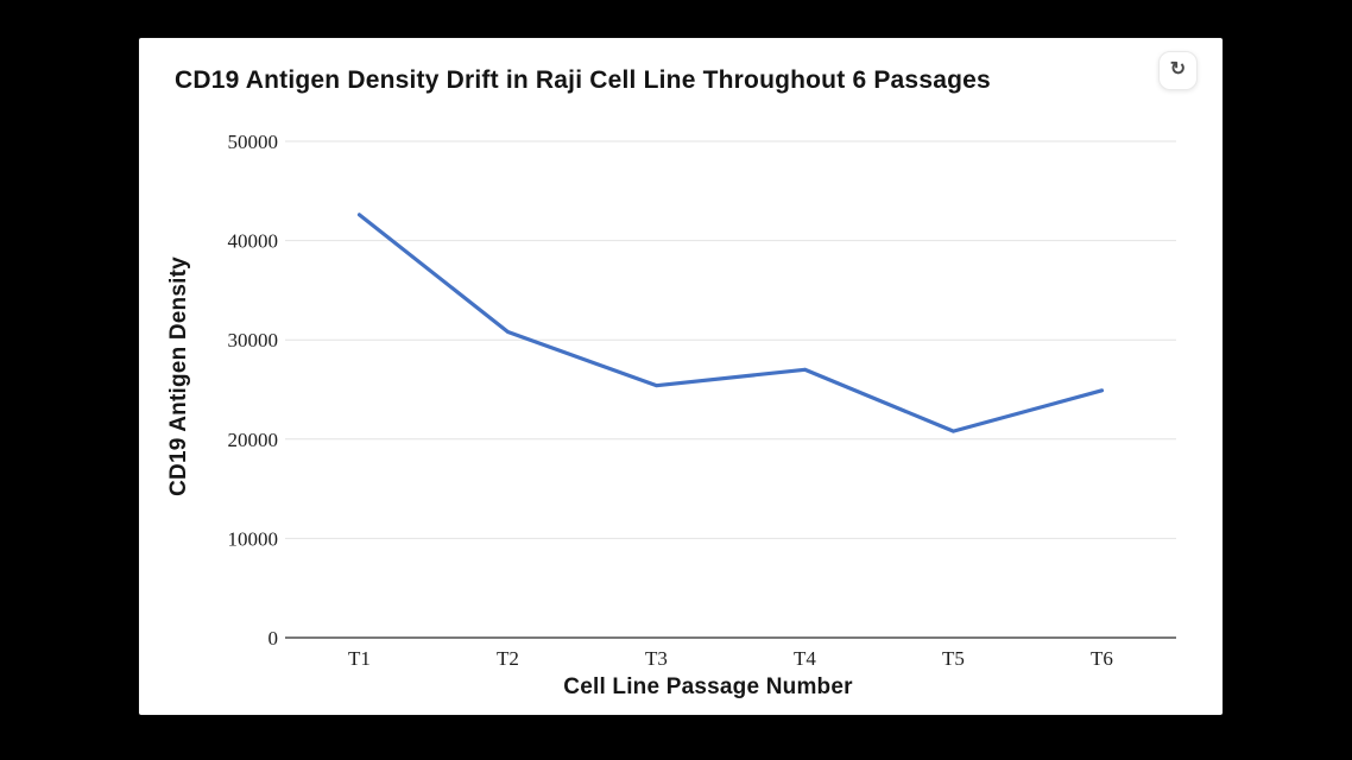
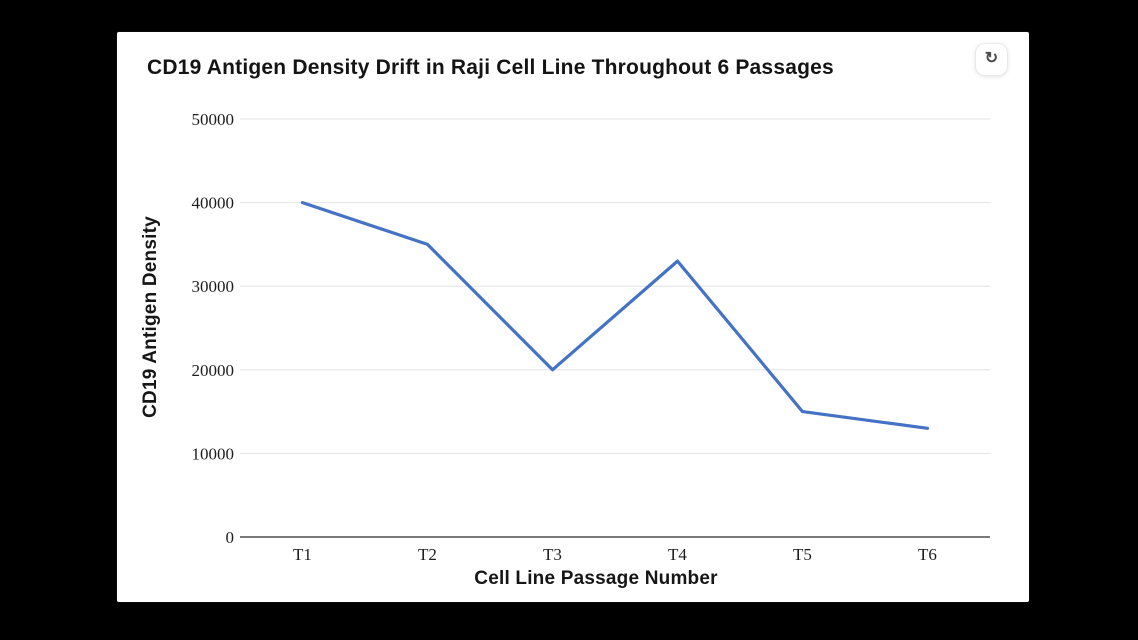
T1: 43000 -> 40000
T2: 31000 -> 35000
T3: 25000 -> 20000
T4: 27000 -> 33000
T5: 21000 -> 15000
T6: 25000 -> 13000
